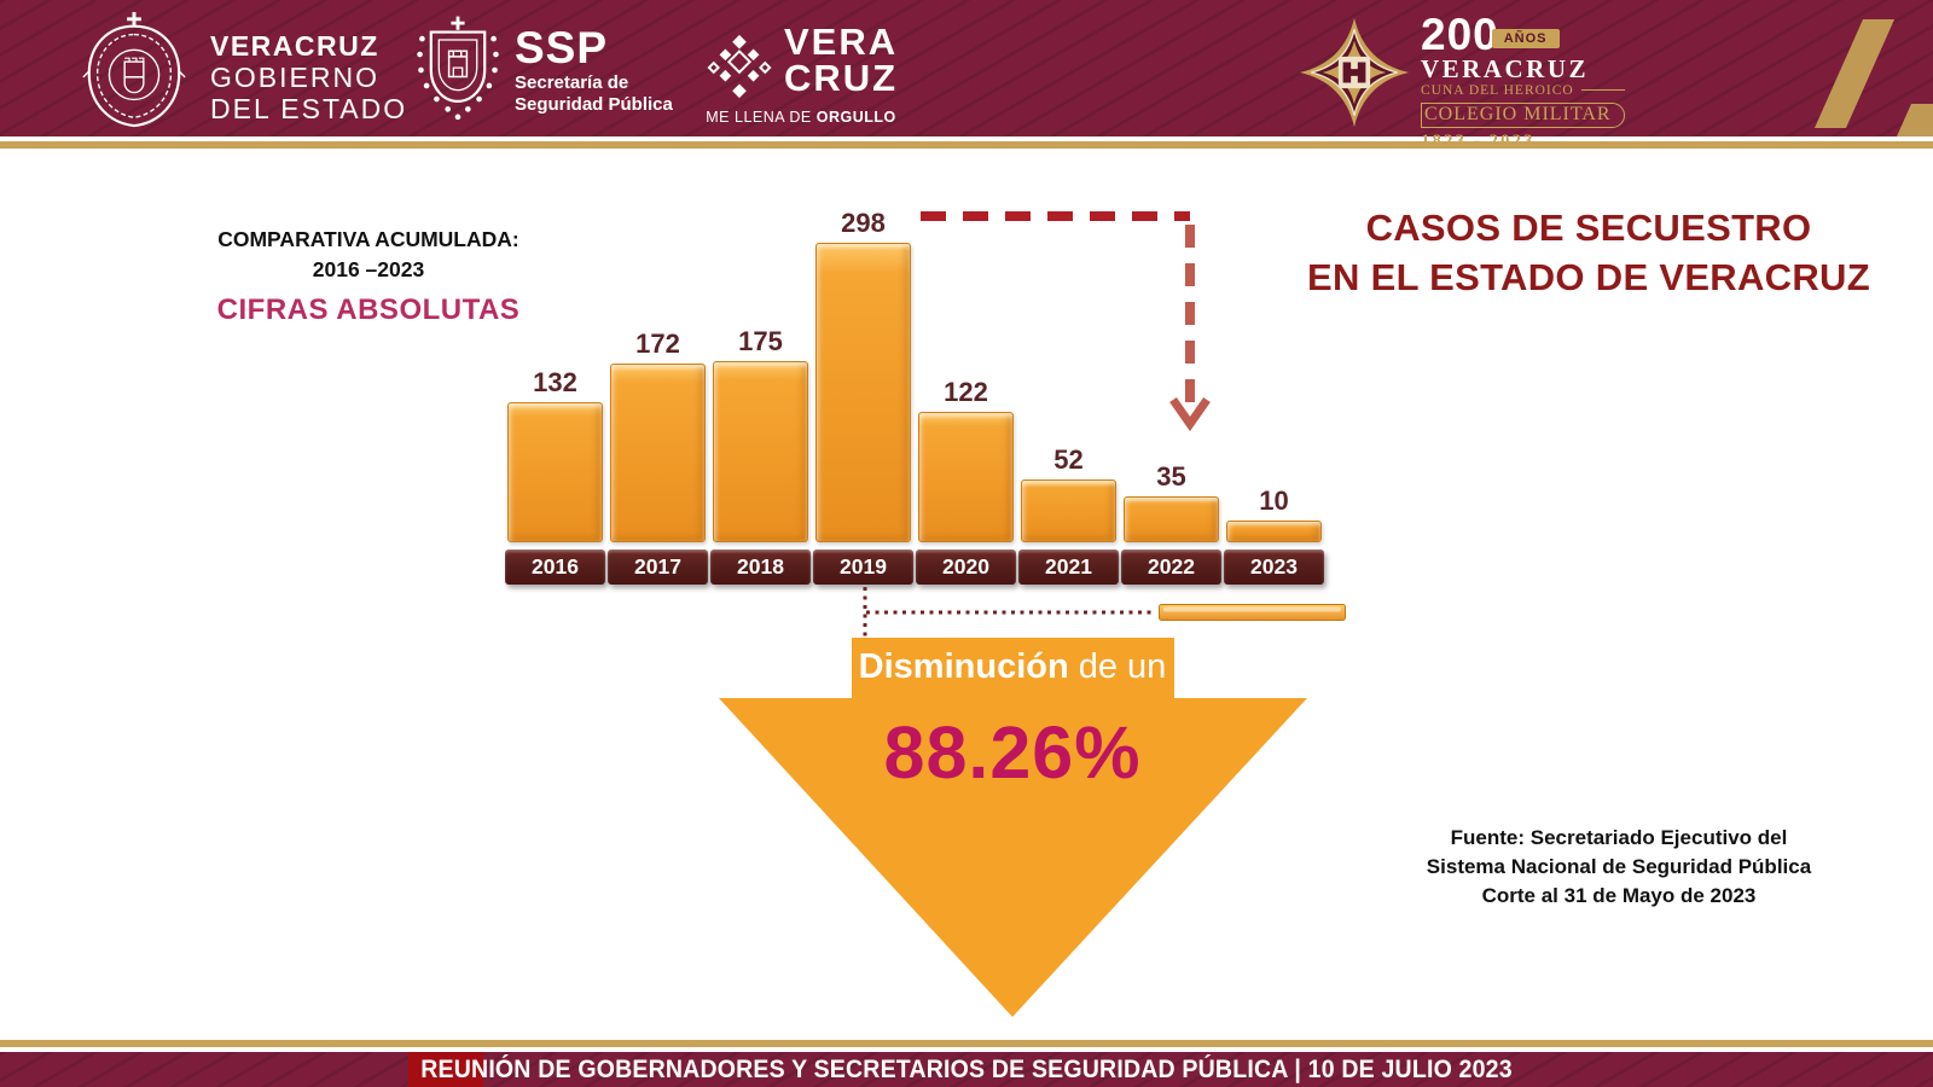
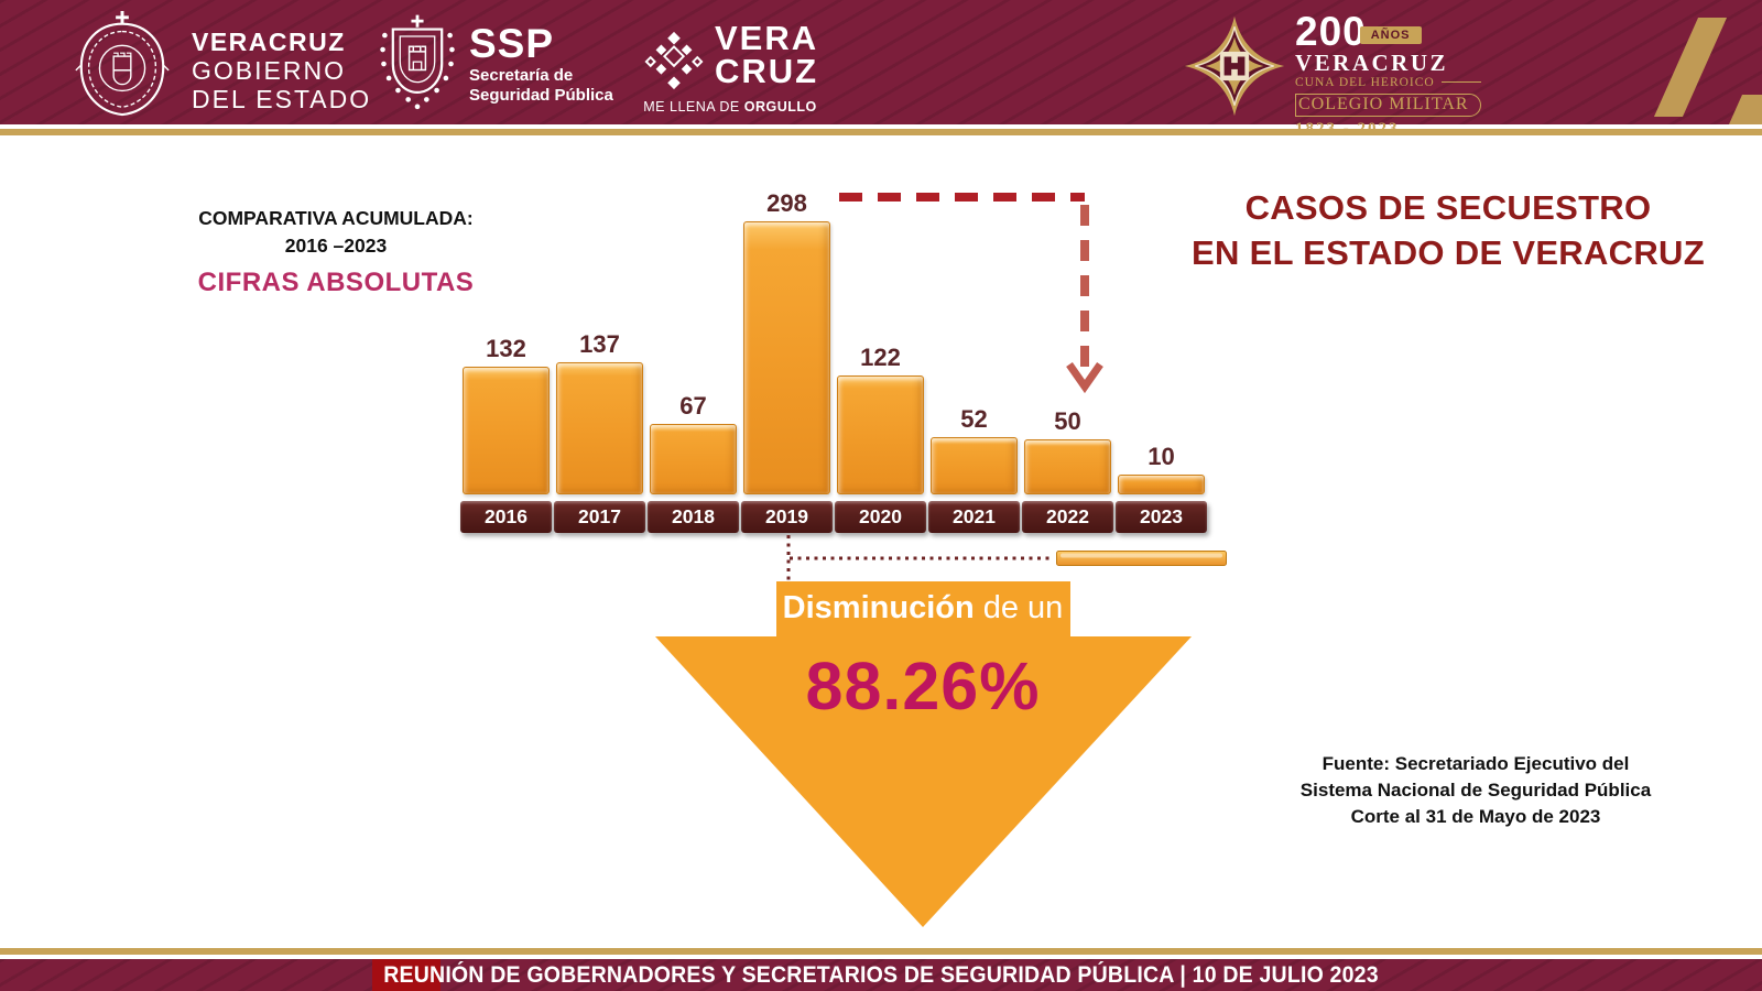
2017: 172 -> 137
2018: 175 -> 67
2022: 35 -> 50
